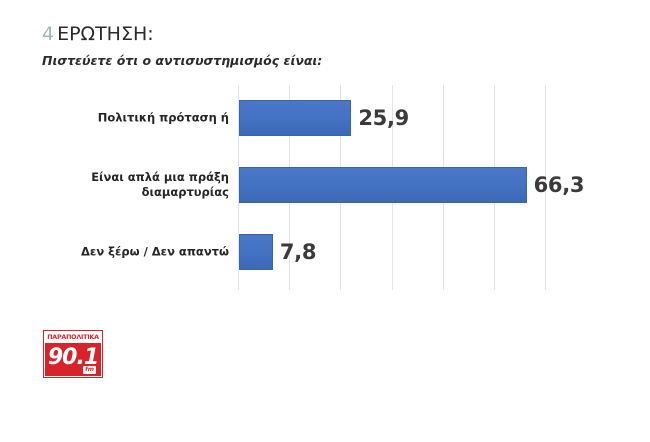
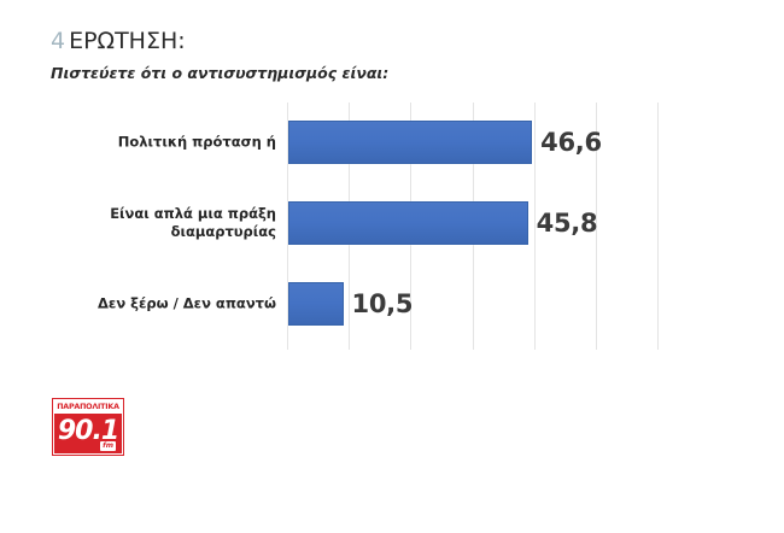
Πολιτική πρόταση ή: 25,9 -> 46,6
Είναι απλά μια πράξη διαμαρτυρίας: 66,3 -> 45,8
Δεν ξέρω / Δεν απαντώ: 7,8 -> 10,5
